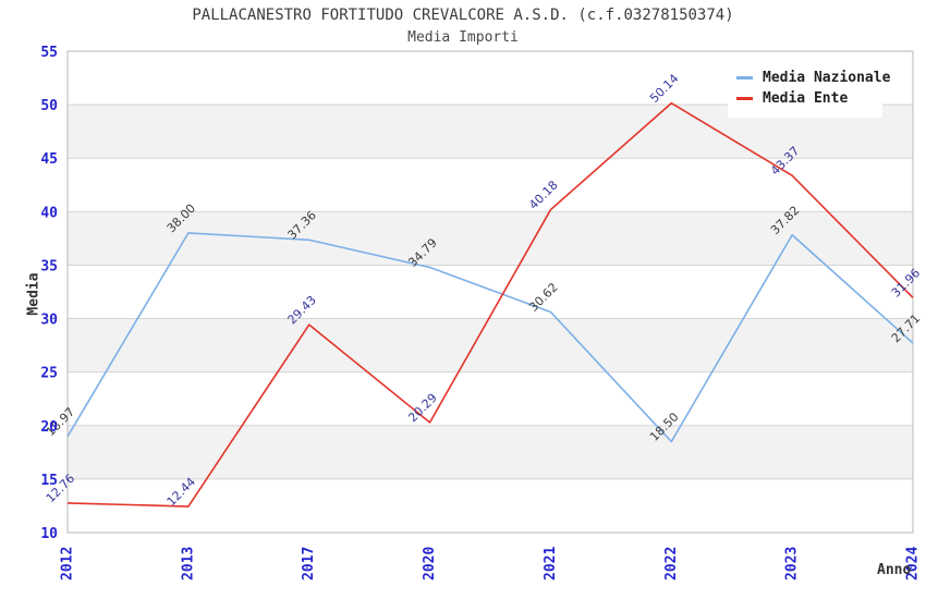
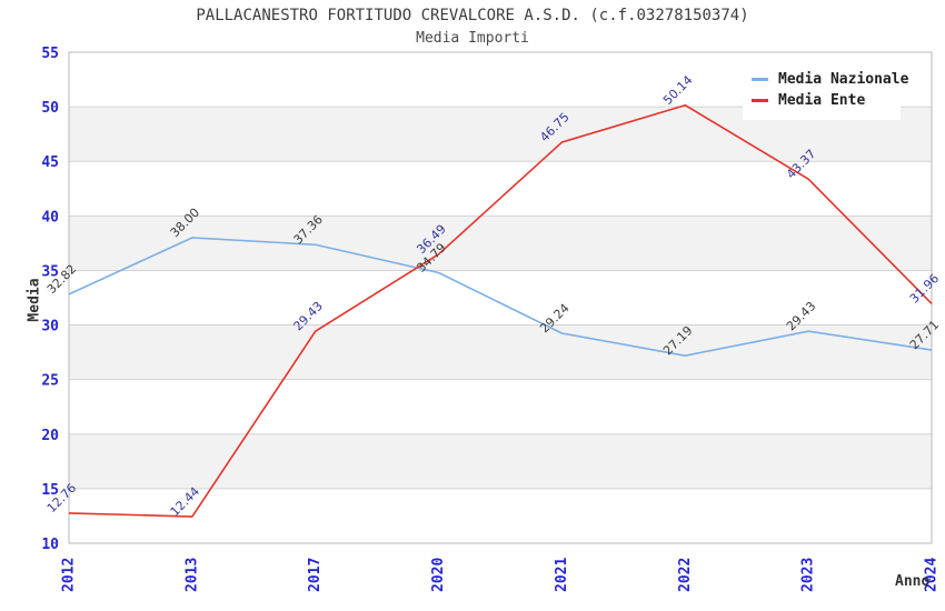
Media Nazionale/2012: 18.97 -> 32.82
Media Ente/2020: 20.29 -> 36.49
Media Nazionale/2021: 30.62 -> 29.24
Media Ente/2021: 40.18 -> 46.75
Media Nazionale/2022: 18.50 -> 27.19
Media Nazionale/2023: 37.82 -> 29.43
